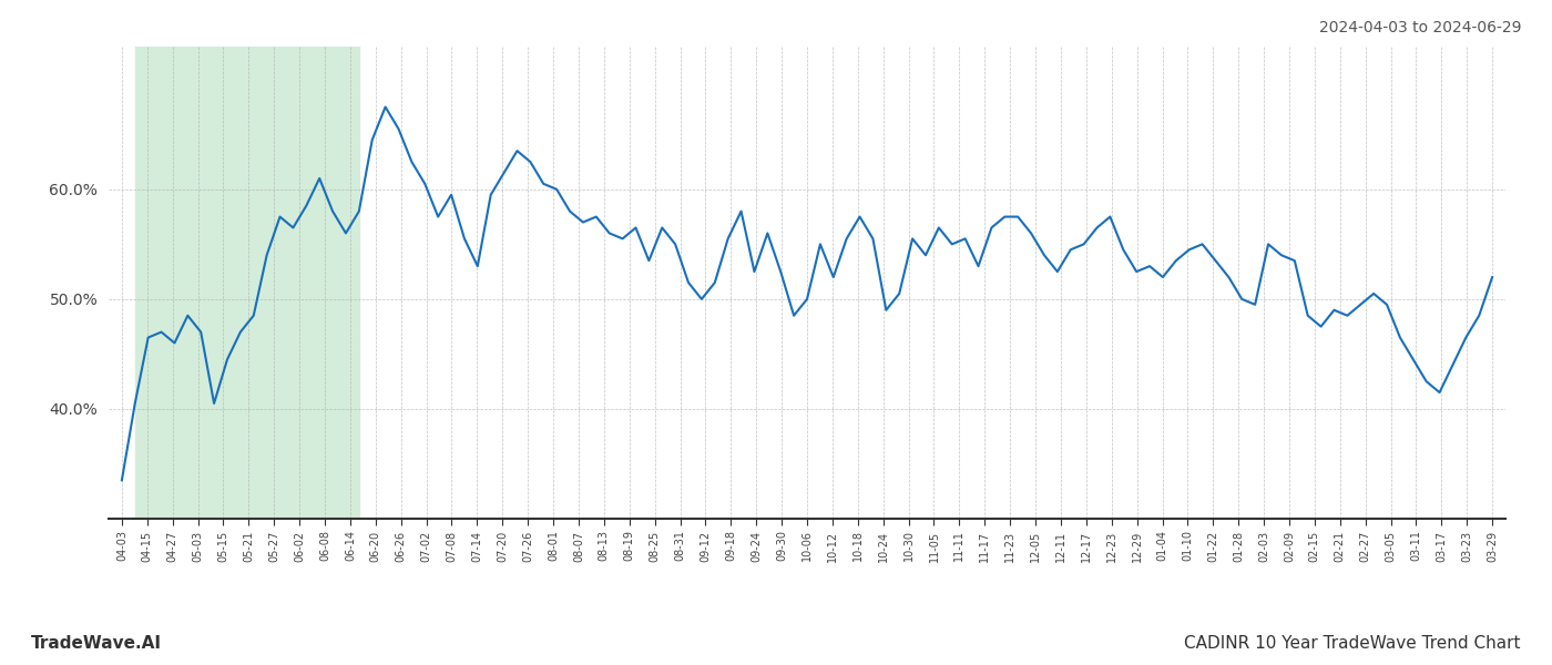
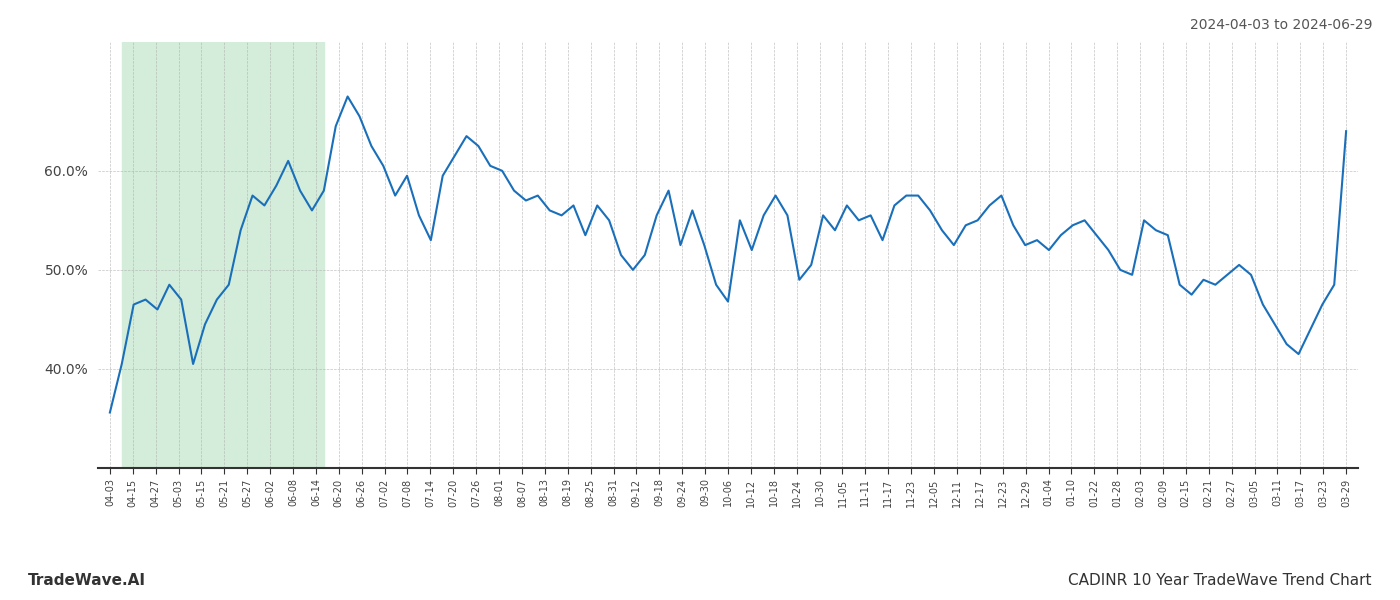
04-03: 33.5% -> 35.6%
10-06: 50.0% -> 46.8%
03-29: 52.0% -> 64.0%
